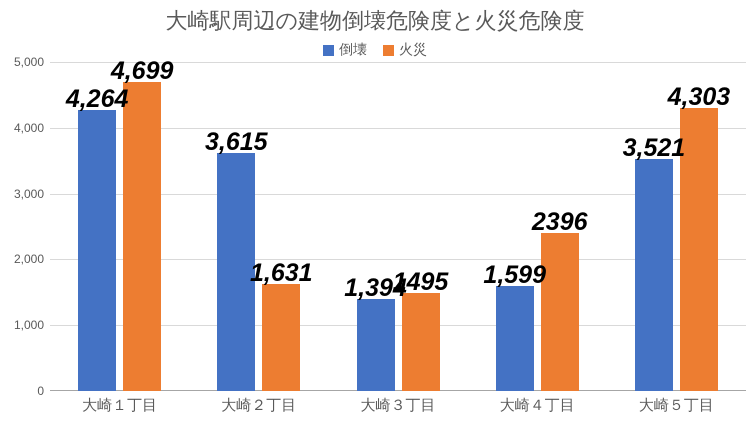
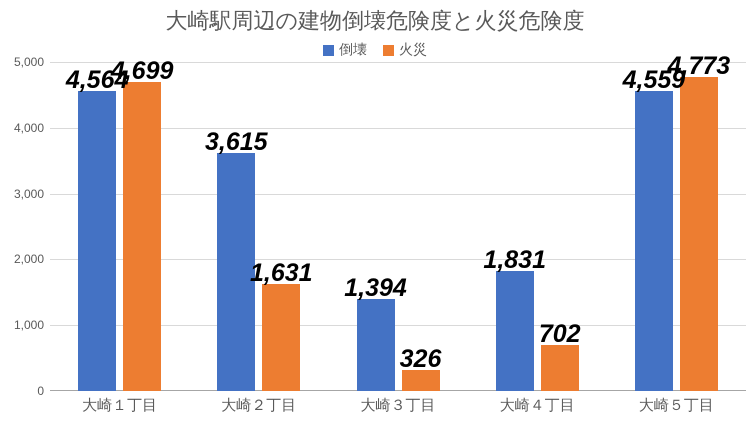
倒壊/大崎１丁目: 4,264 -> 4,564
火災/大崎３丁目: 1495 -> 326
倒壊/大崎４丁目: 1,599 -> 1,831
火災/大崎４丁目: 2396 -> 702
倒壊/大崎５丁目: 3,521 -> 4,559
火災/大崎５丁目: 4,303 -> 4,773
